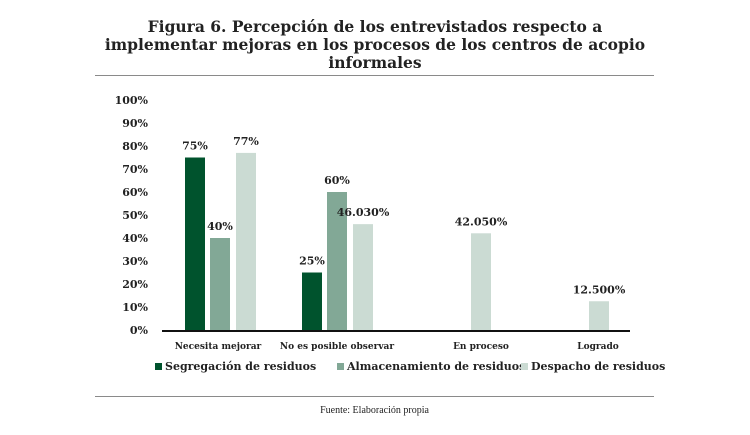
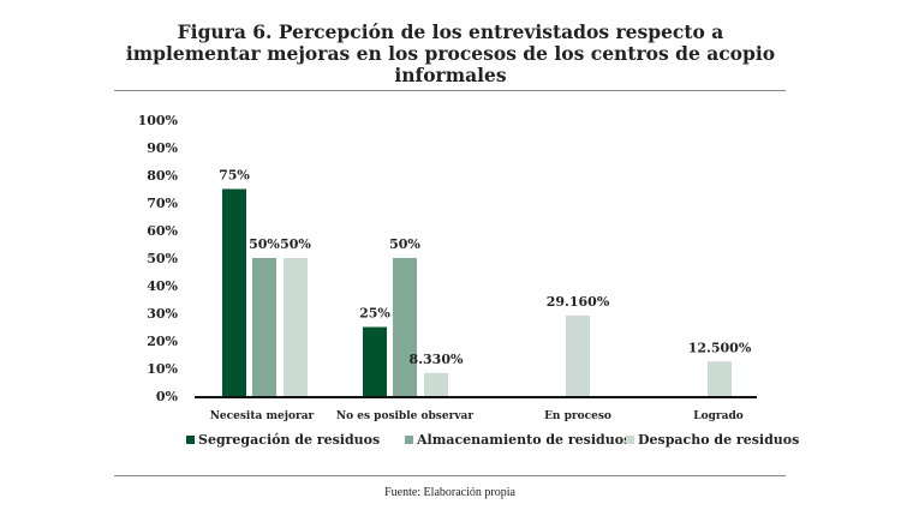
Almacenamiento de residuos/Necesita mejorar: 40% -> 50%
Despacho de residuos/Necesita mejorar: 77% -> 50%
Almacenamiento de residuos/No es posible observar: 60% -> 50%
Despacho de residuos/No es posible observar: 46.030% -> 8.330%
Despacho de residuos/En proceso: 42.050% -> 29.160%
